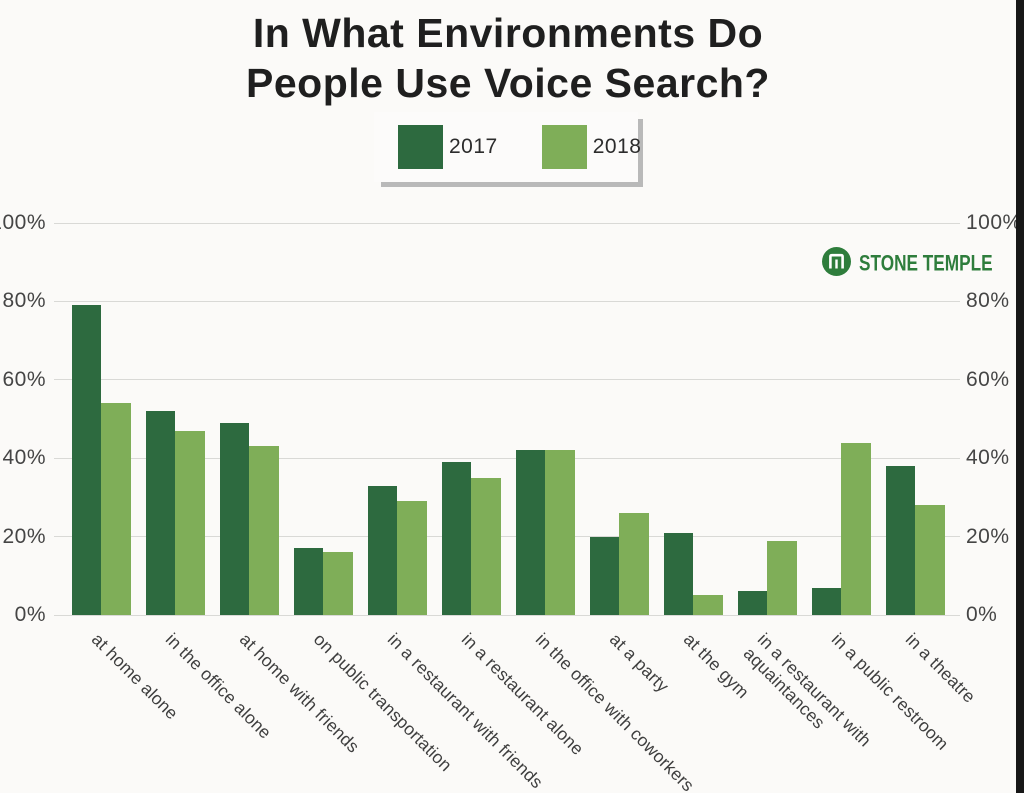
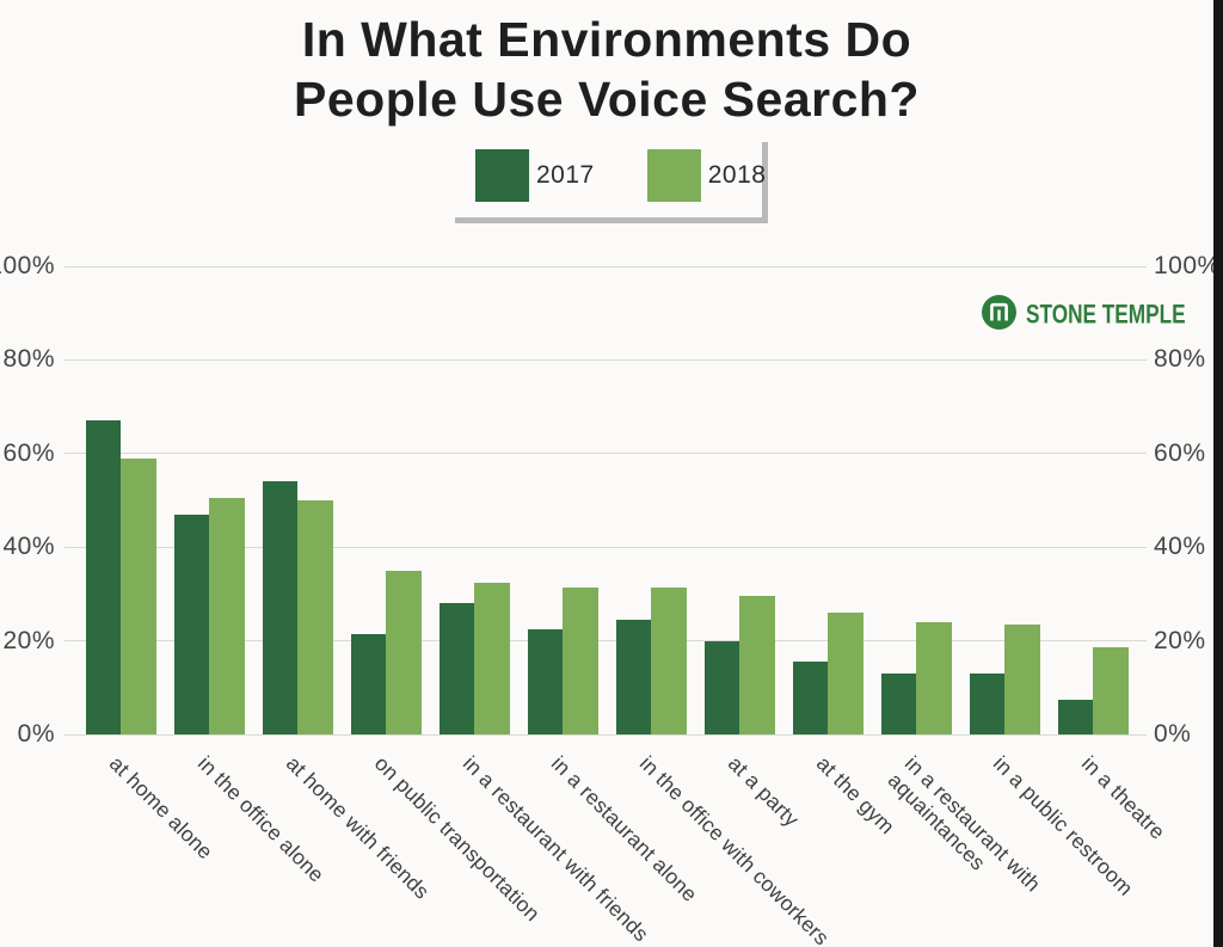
2017/at home alone: 79% -> 67%
2018/at home alone: 54% -> 59%
2017/in the office alone: 52% -> 47%
2018/in the office alone: 47% -> 50%
2017/at home with friends: 49% -> 54%
2018/at home with friends: 43% -> 50%
2017/on public transportation: 17% -> 22%
2018/on public transportation: 16% -> 35%
2017/in a restaurant with friends: 33% -> 28%
2018/in a restaurant with friends: 29% -> 32%
2017/in a restaurant alone: 39% -> 22%
2018/in a restaurant alone: 35% -> 32%
2017/in the office with coworkers: 42% -> 24%
2018/in the office with coworkers: 42% -> 32%
2018/at a party: 26% -> 30%
2017/at the gym: 21% -> 16%
2018/at the gym: 5% -> 26%
2017/in a restaurant with aquaintances: 6% -> 13%
2018/in a restaurant with aquaintances: 19% -> 24%
2017/in a public restroom: 7% -> 13%
2018/in a public restroom: 44% -> 24%
2017/in a theatre: 38% -> 8%
2018/in a theatre: 28% -> 18%
